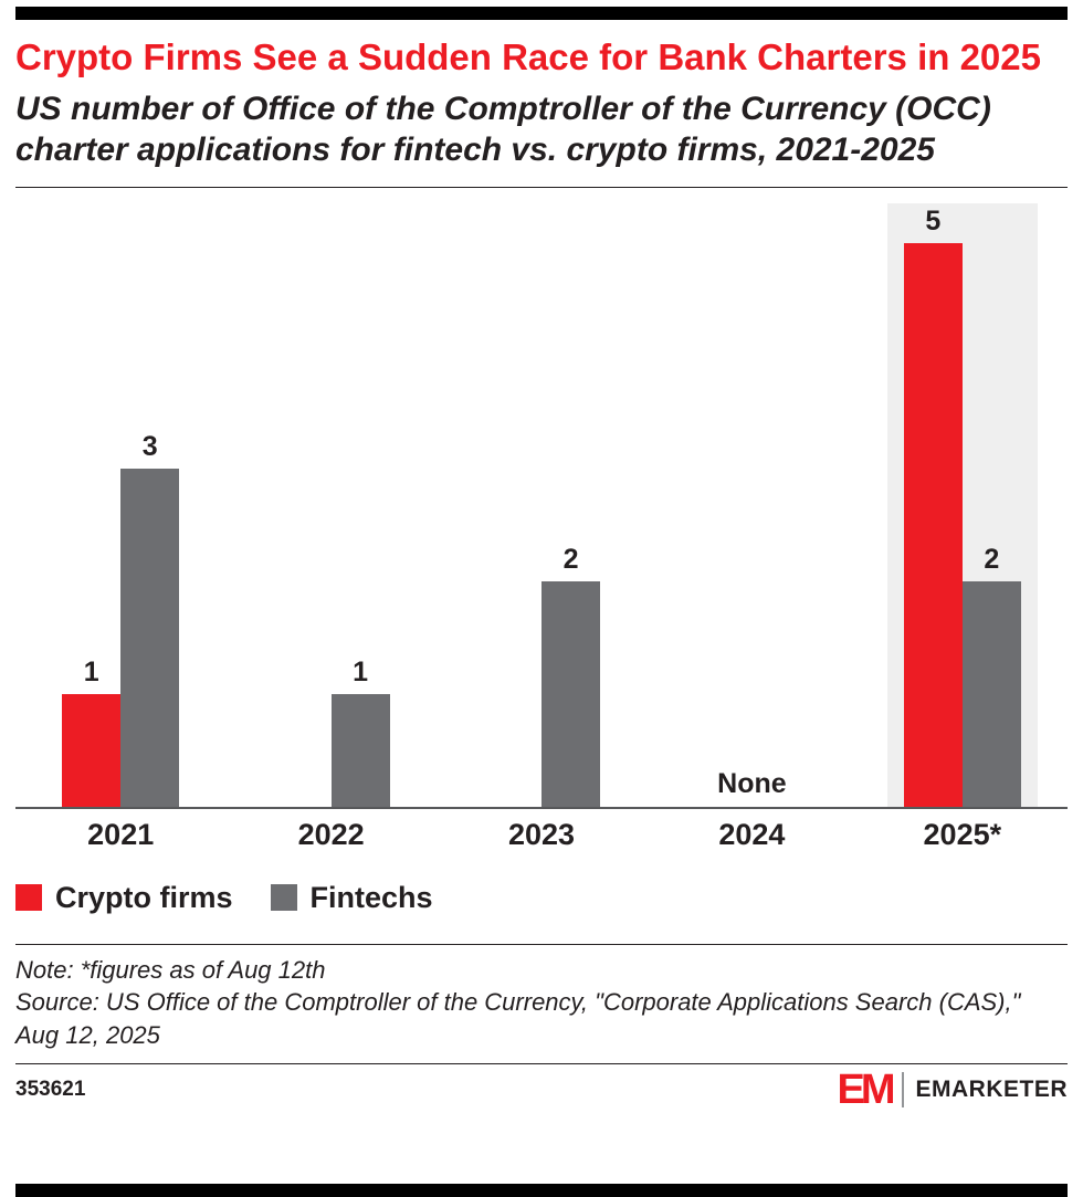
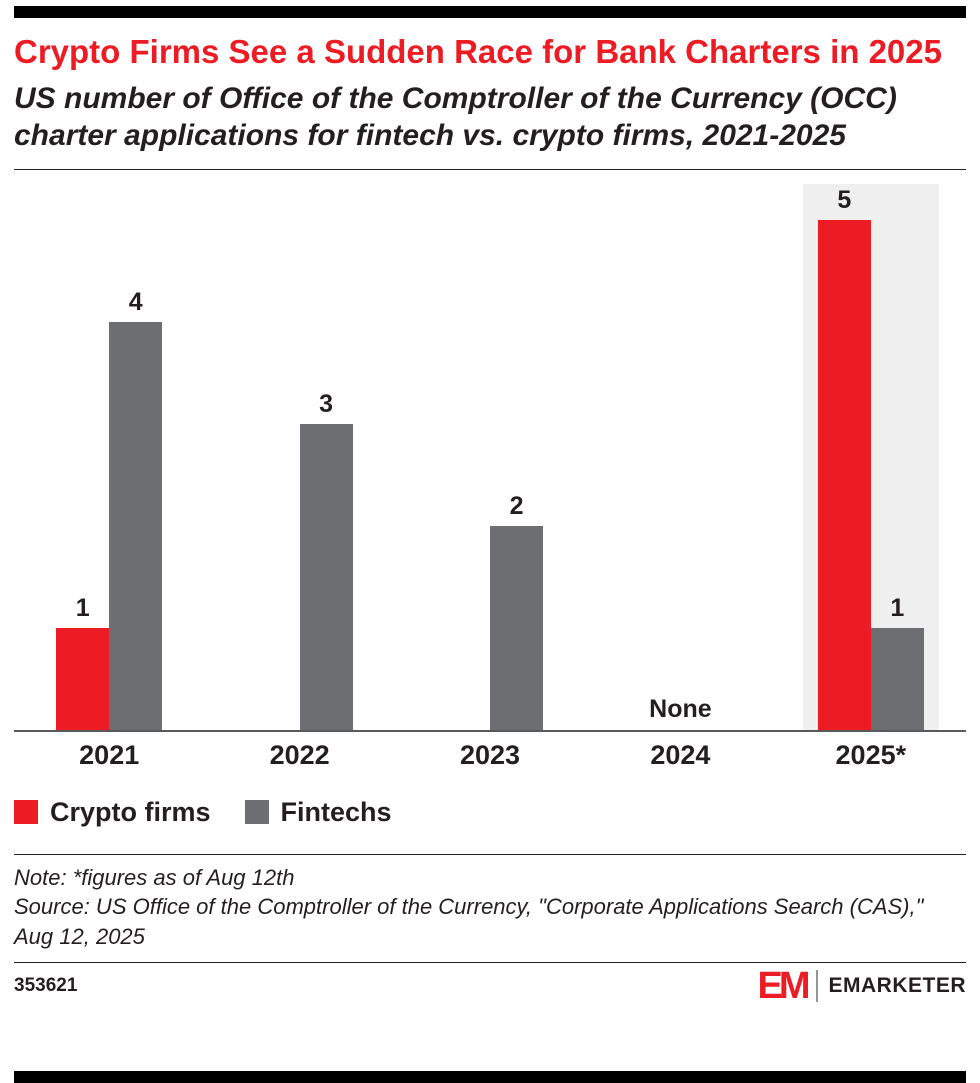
Fintechs/2021: 3 -> 4
Fintechs/2022: 1 -> 3
Fintechs/2025*: 2 -> 1
